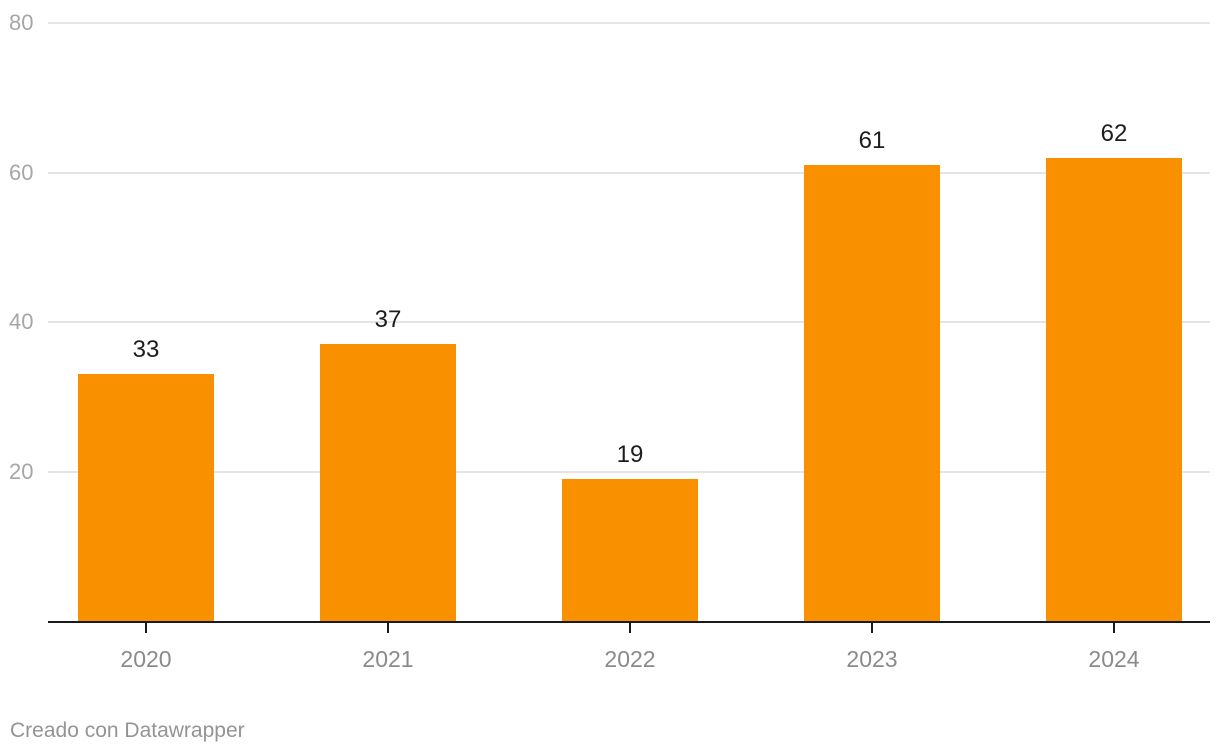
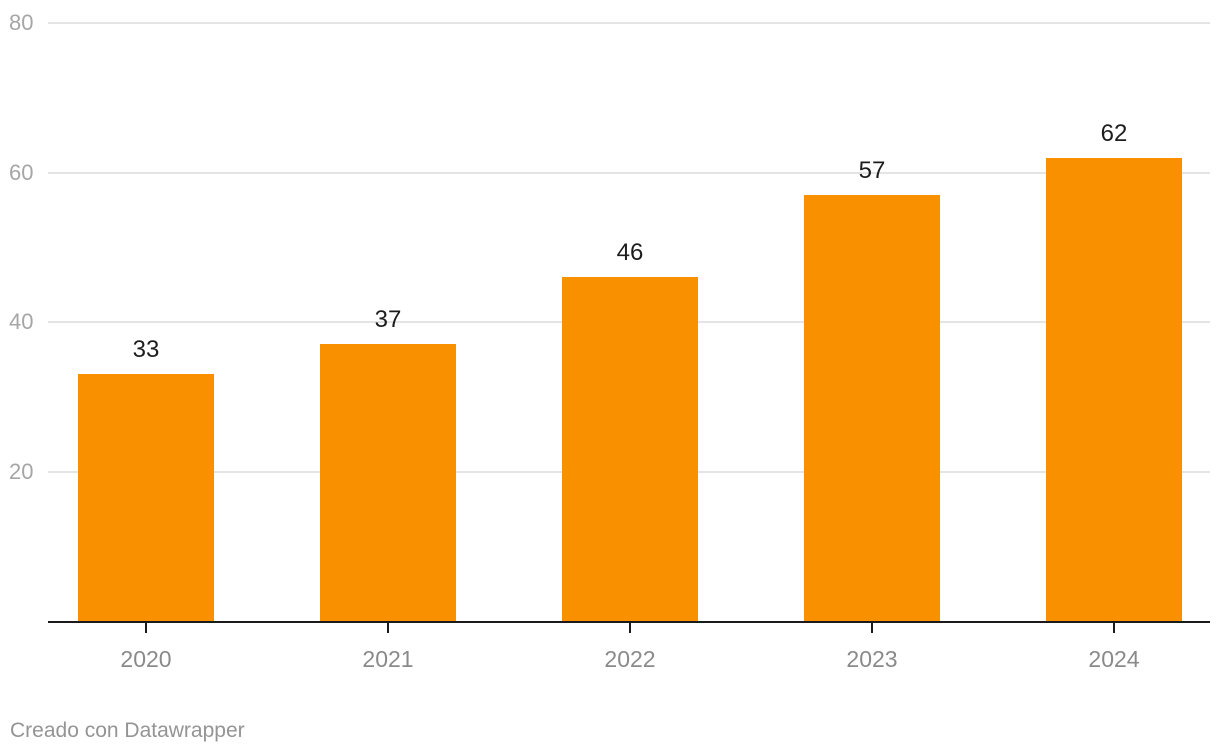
2022: 19 -> 46
2023: 61 -> 57
